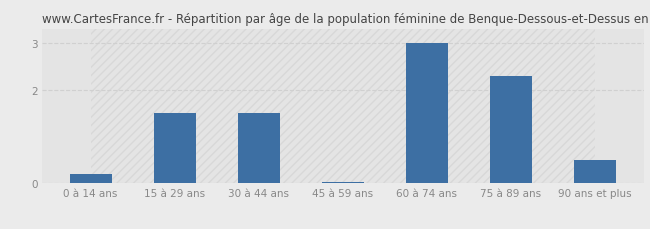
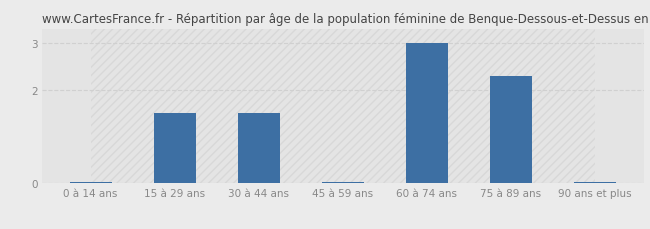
0 à 14 ans: 0.20 -> 0.03
90 ans et plus: 0.50 -> 0.03
